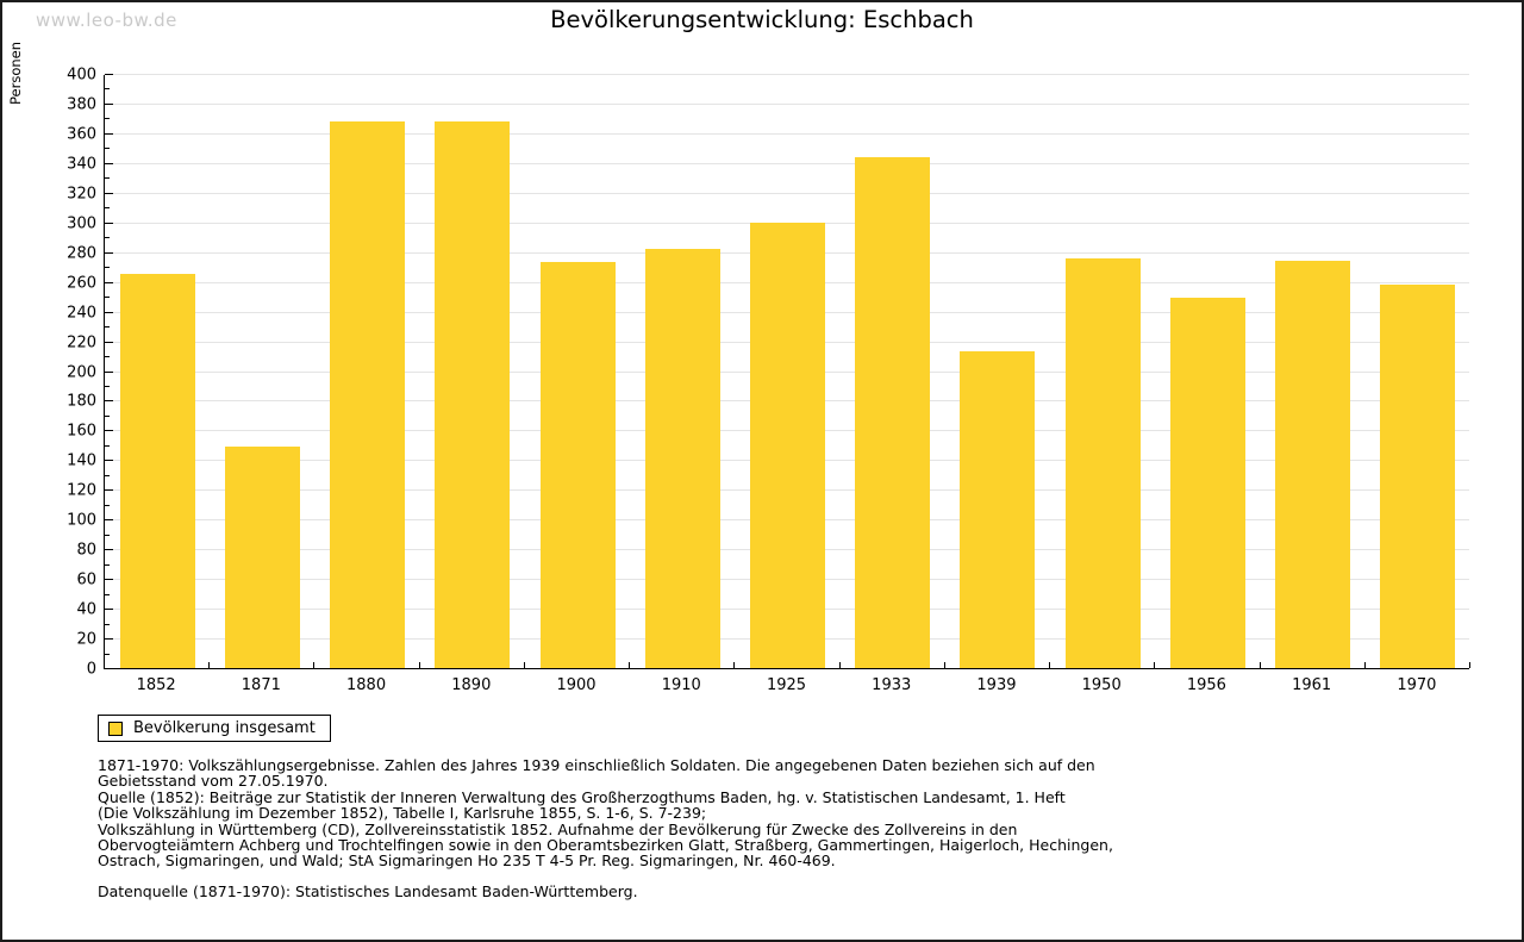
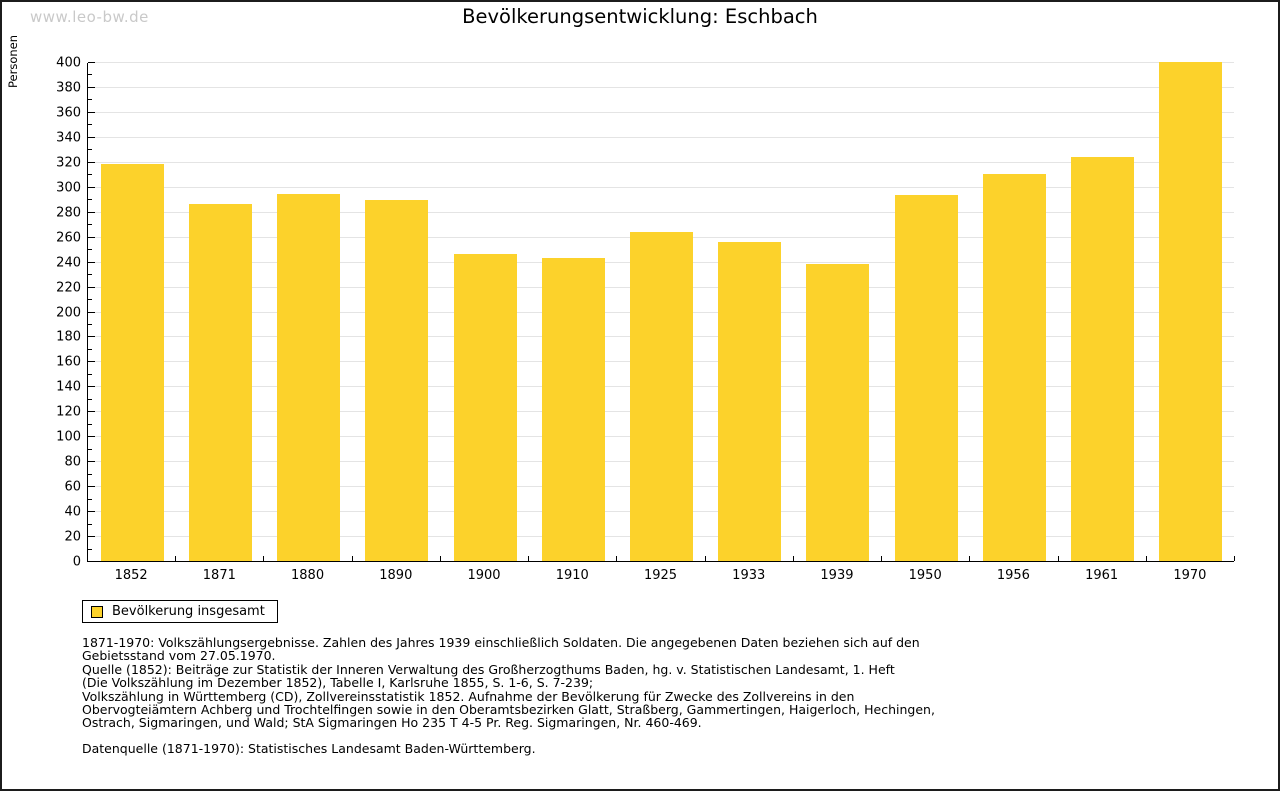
1852: 265 -> 318
1871: 149 -> 286
1880: 368 -> 294
1890: 368 -> 289
1900: 273 -> 246
1910: 282 -> 243
1925: 300 -> 264
1933: 344 -> 256
1939: 213 -> 238
1950: 276 -> 293
1956: 249 -> 310
1961: 274 -> 324
1970: 258 -> 400
